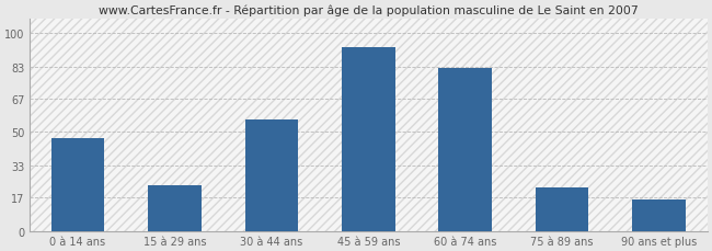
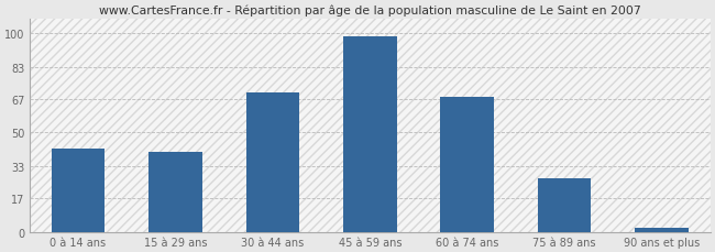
0 à 14 ans: 47 -> 42
15 à 29 ans: 23 -> 40
30 à 44 ans: 56 -> 70
45 à 59 ans: 93 -> 98
60 à 74 ans: 82 -> 68
75 à 89 ans: 22 -> 27
90 ans et plus: 16 -> 2
